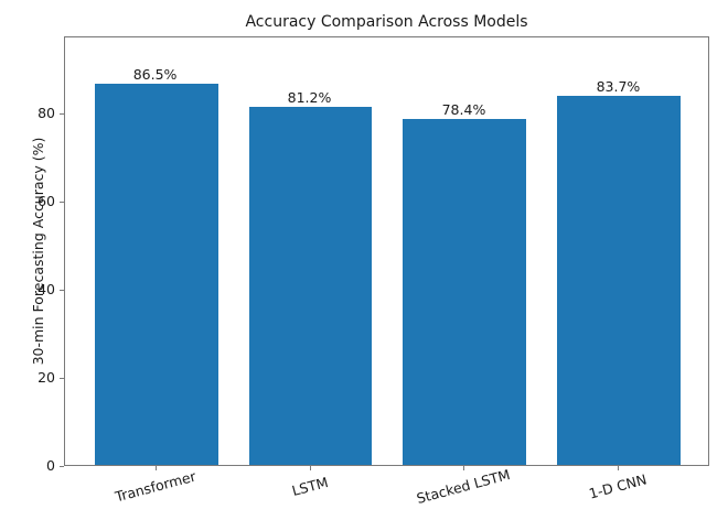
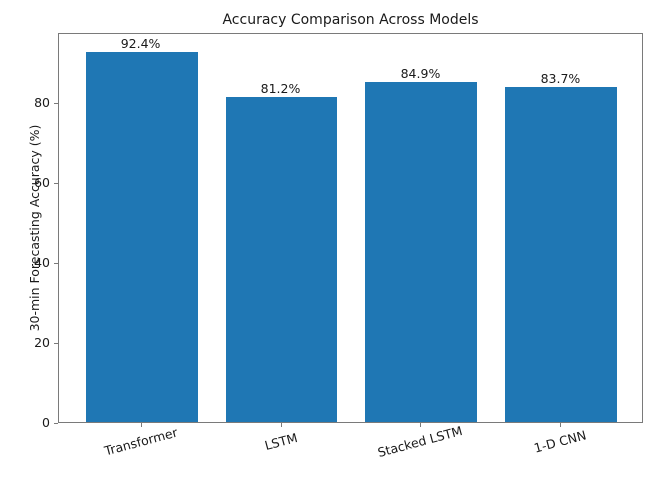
Transformer: 86.5% -> 92.4%
Stacked LSTM: 78.4% -> 84.9%
